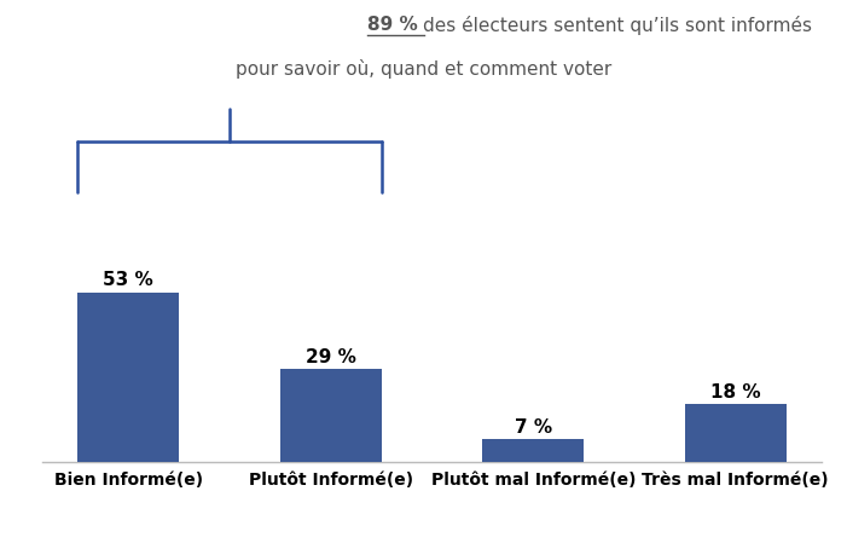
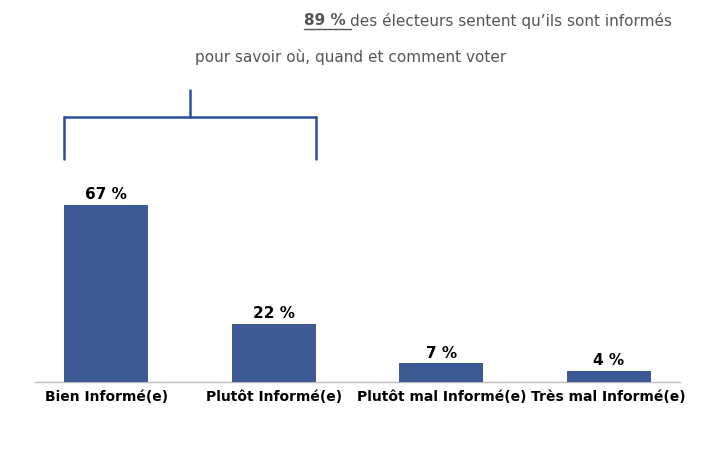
Bien Informé(e): 53 -> 67
Plutôt Informé(e): 29 -> 22
Très mal Informé(e): 18 -> 4
